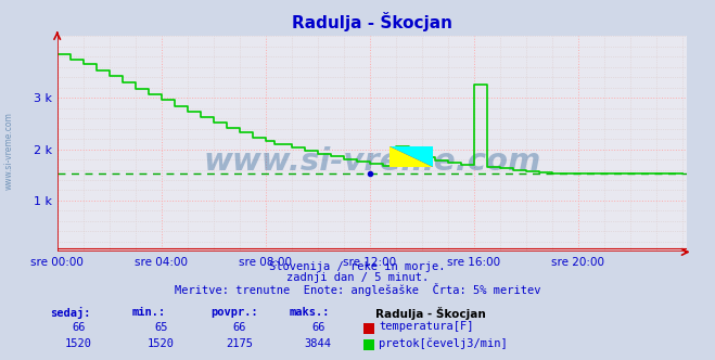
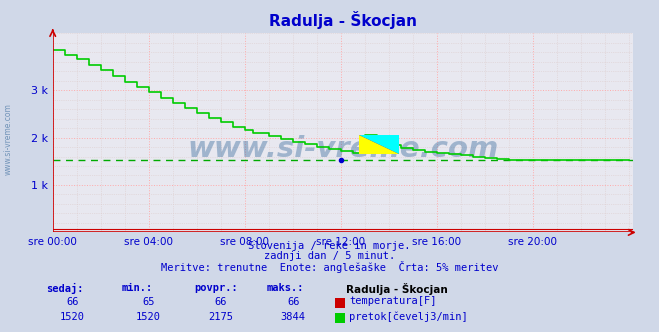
sre 16:00: 3.25 k -> 1.67 k
